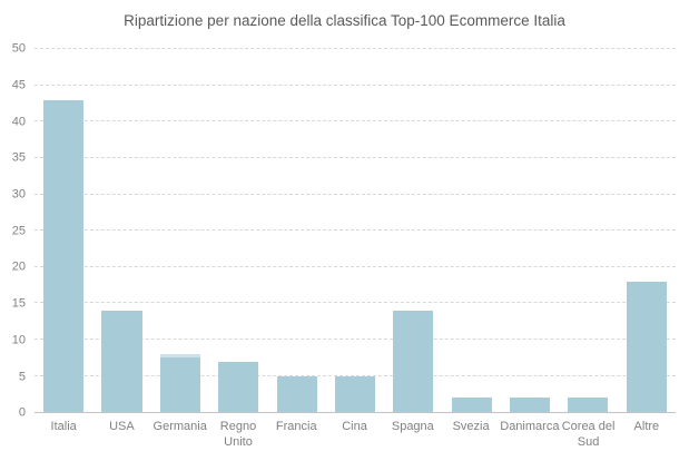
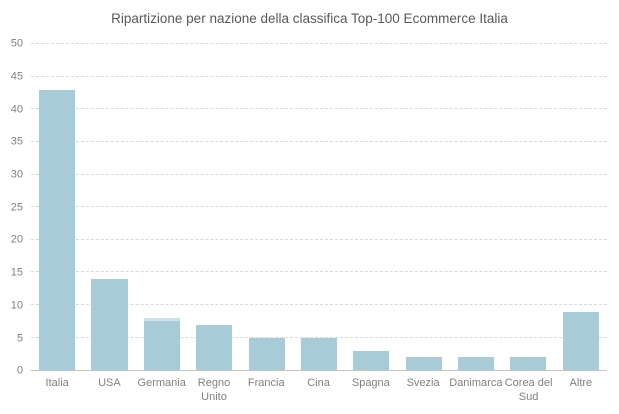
Spagna: 14 -> 3
Altre: 18 -> 9
